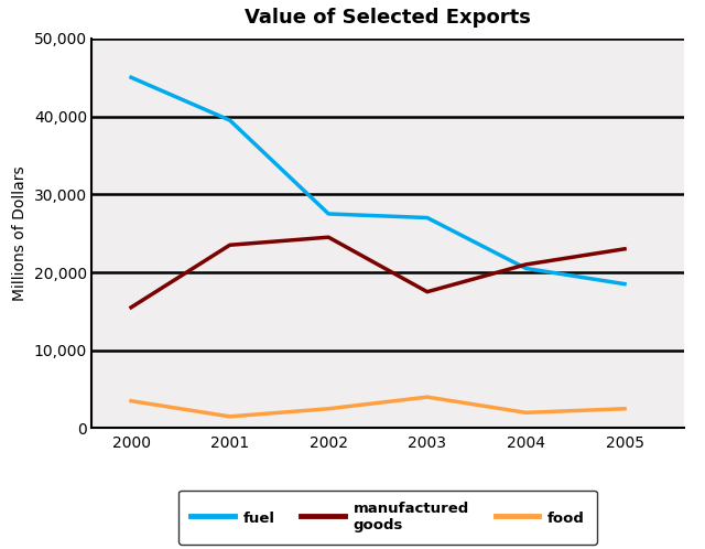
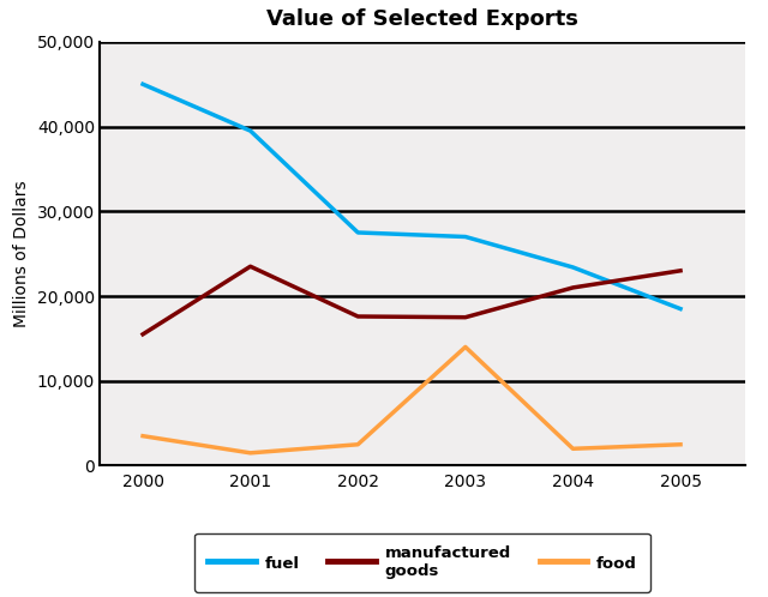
manufactured goods/2002: 24,500 -> 17,600
food/2003: 4,000 -> 14,000
fuel/2004: 20,500 -> 23,400
